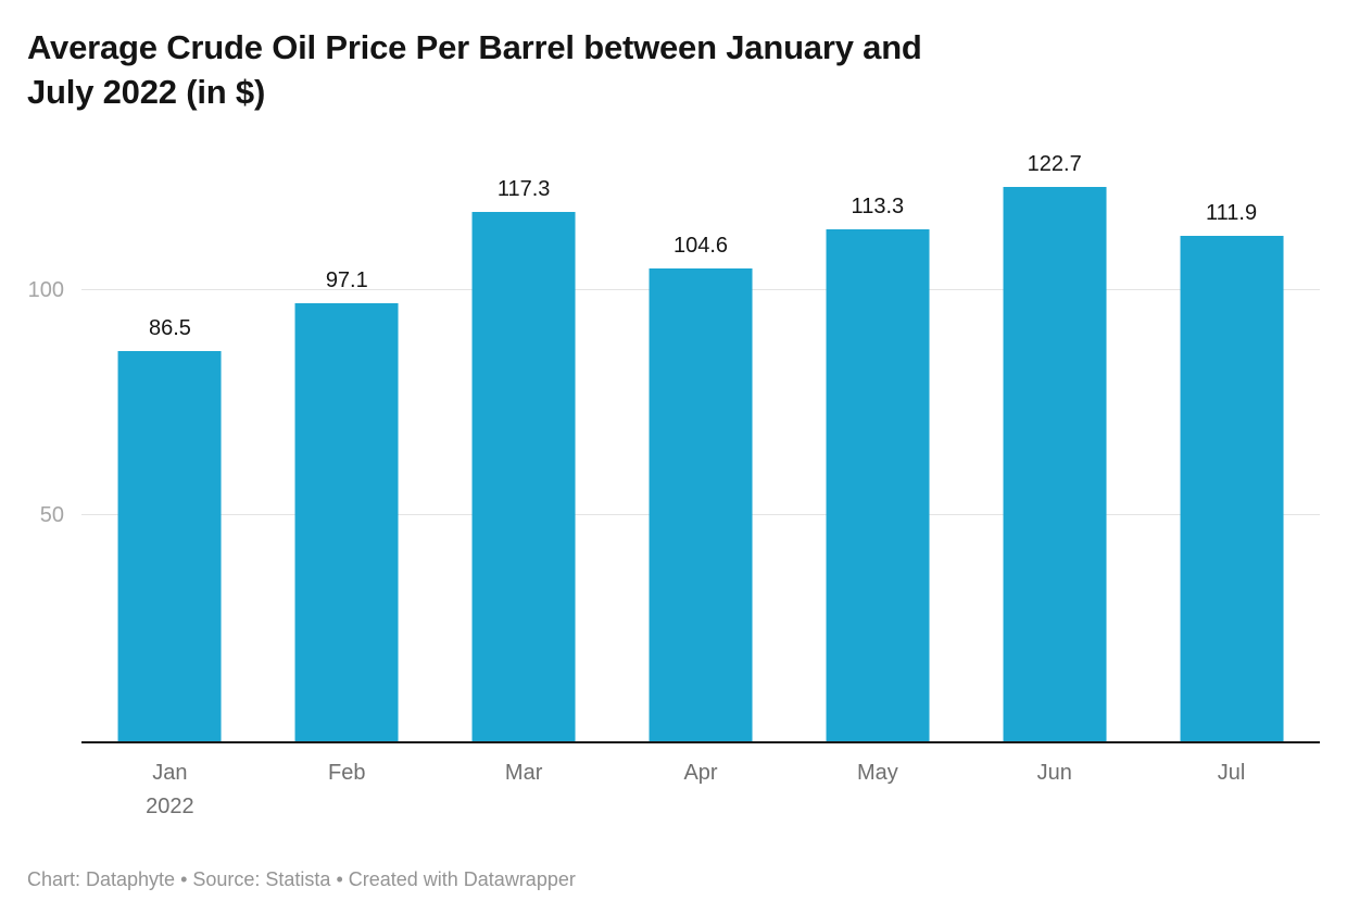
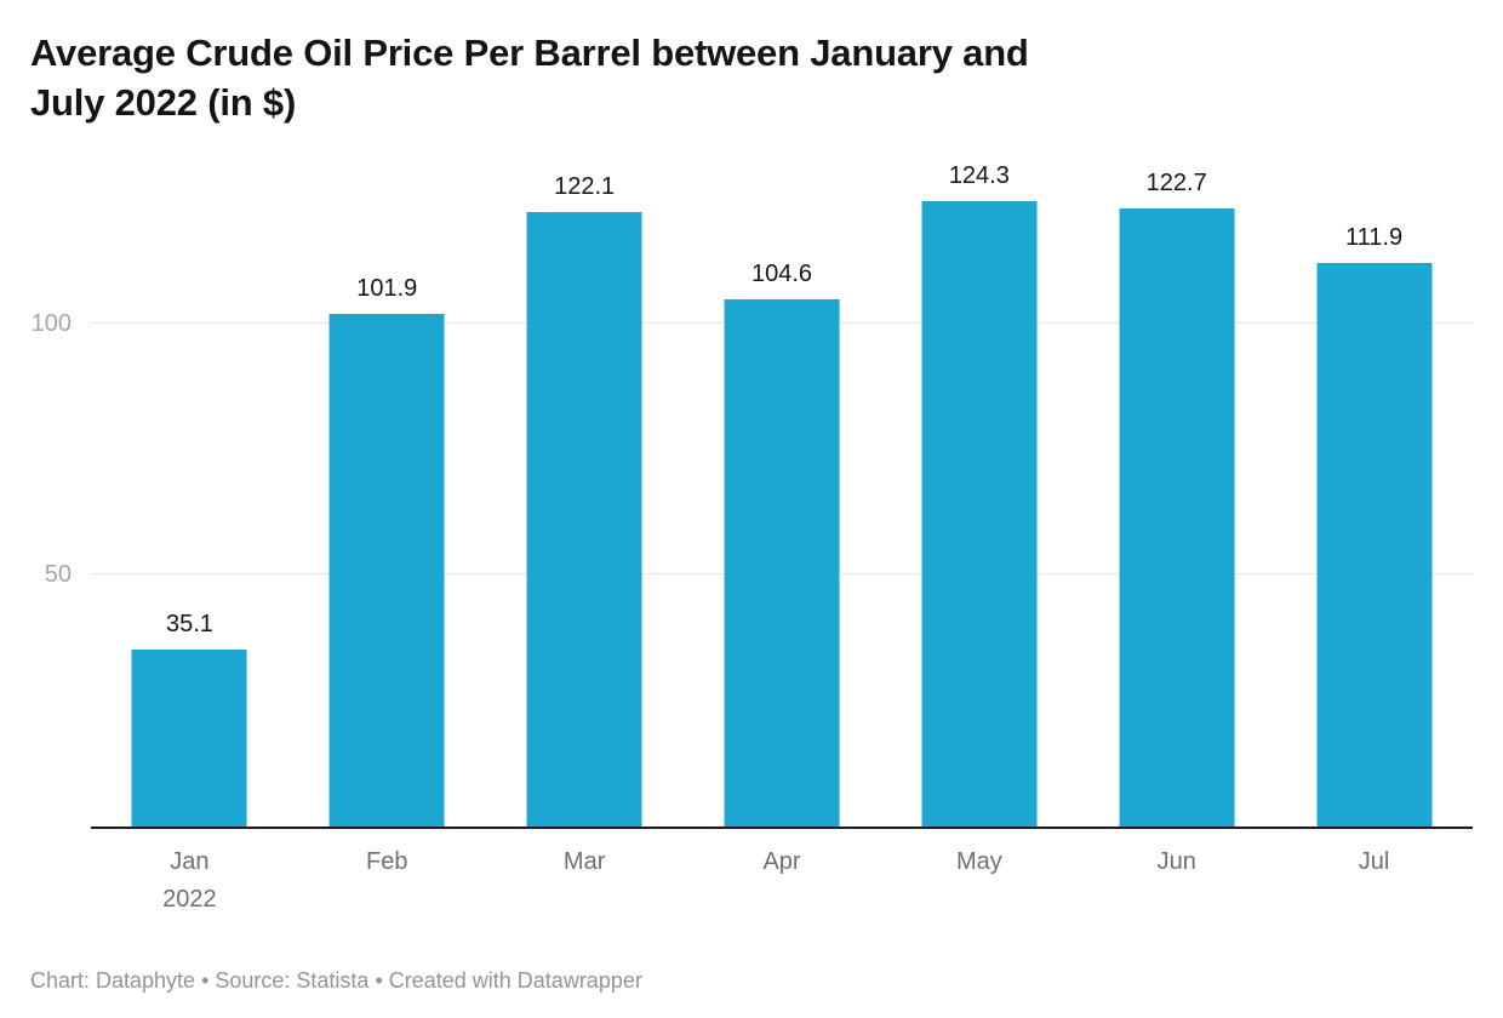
Jan: 86.5 -> 35.1
Feb: 97.1 -> 101.9
Mar: 117.3 -> 122.1
May: 113.3 -> 124.3
